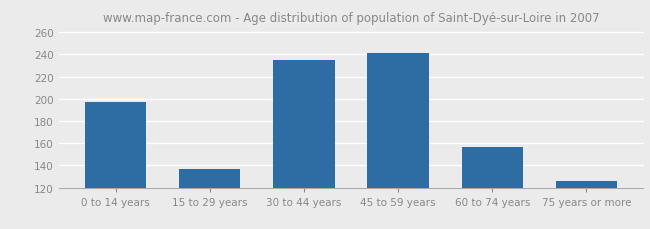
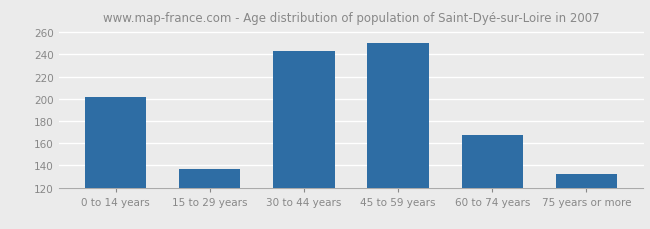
0 to 14 years: 197 -> 202
30 to 44 years: 235 -> 243
45 to 59 years: 241 -> 250
60 to 74 years: 157 -> 167
75 years or more: 126 -> 132
